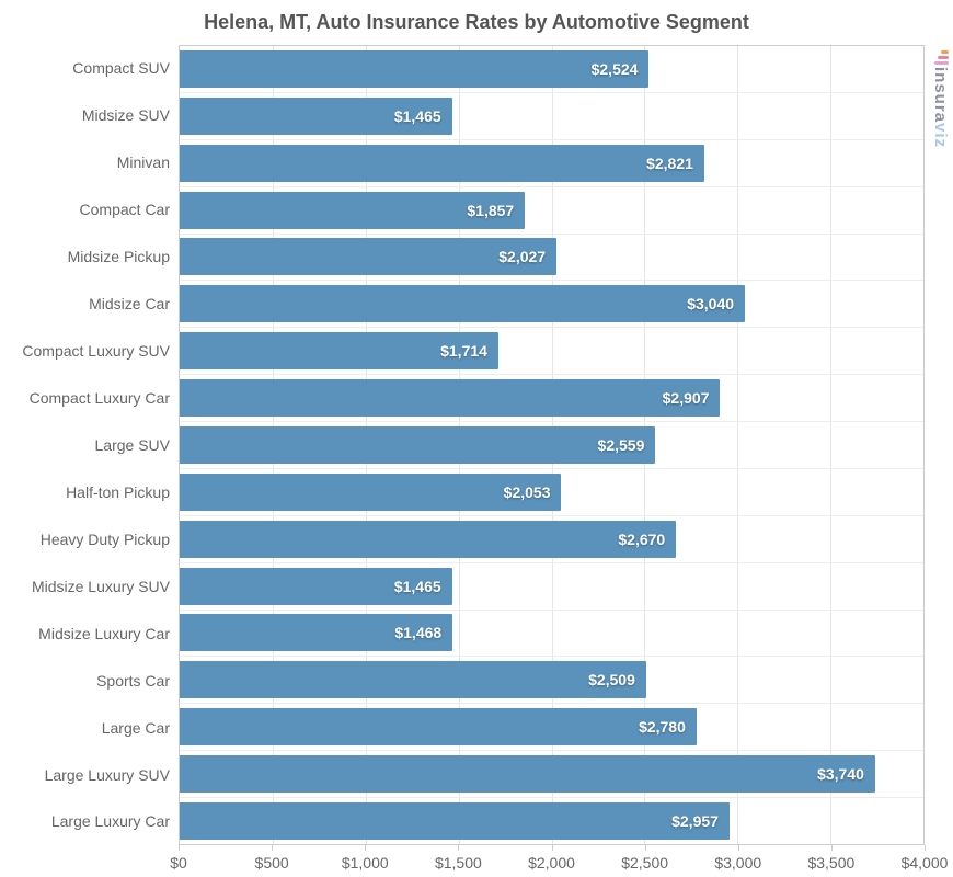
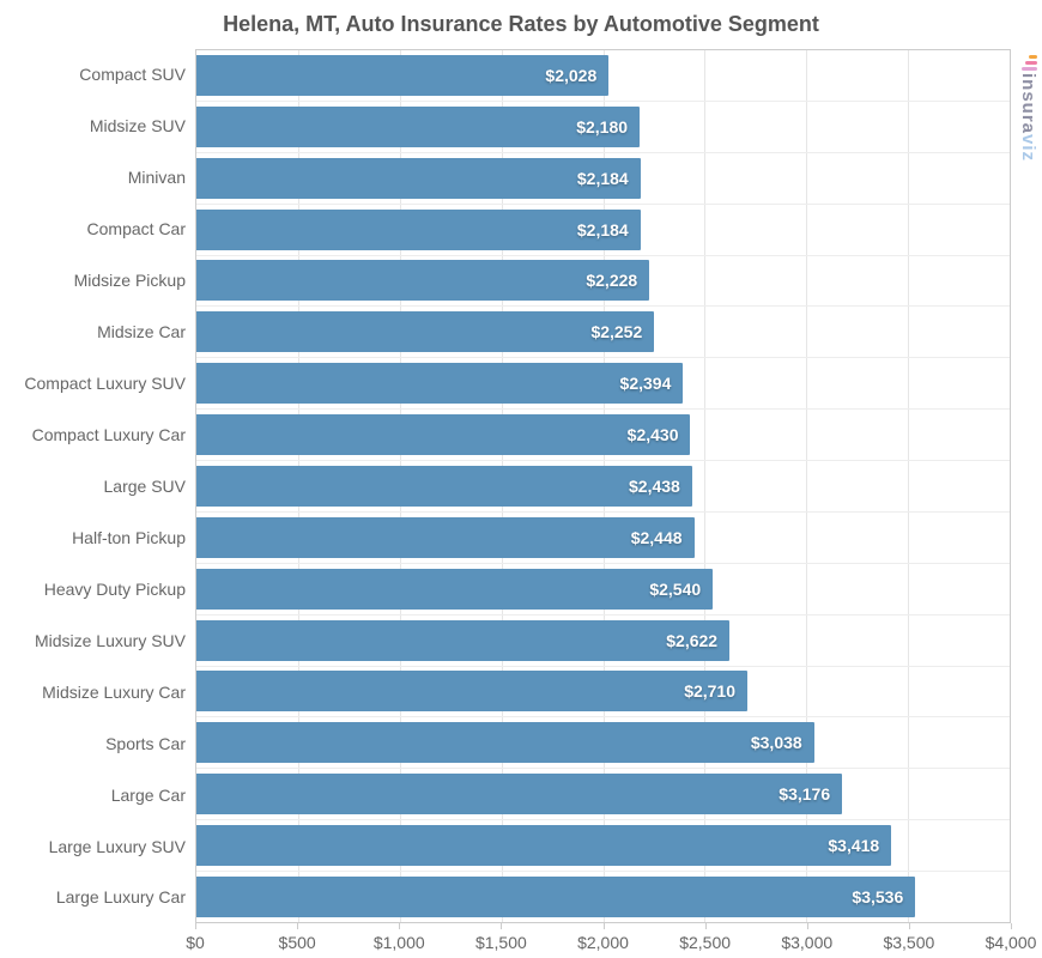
Compact SUV: $2,524 -> $2,028
Midsize SUV: $1,465 -> $2,180
Minivan: $2,821 -> $2,184
Compact Car: $1,857 -> $2,184
Midsize Pickup: $2,027 -> $2,228
Midsize Car: $3,040 -> $2,252
Compact Luxury SUV: $1,714 -> $2,394
Compact Luxury Car: $2,907 -> $2,430
Large SUV: $2,559 -> $2,438
Half-ton Pickup: $2,053 -> $2,448
Heavy Duty Pickup: $2,670 -> $2,540
Midsize Luxury SUV: $1,465 -> $2,622
Midsize Luxury Car: $1,468 -> $2,710
Sports Car: $2,509 -> $3,038
Large Car: $2,780 -> $3,176
Large Luxury SUV: $3,740 -> $3,418
Large Luxury Car: $2,957 -> $3,536
